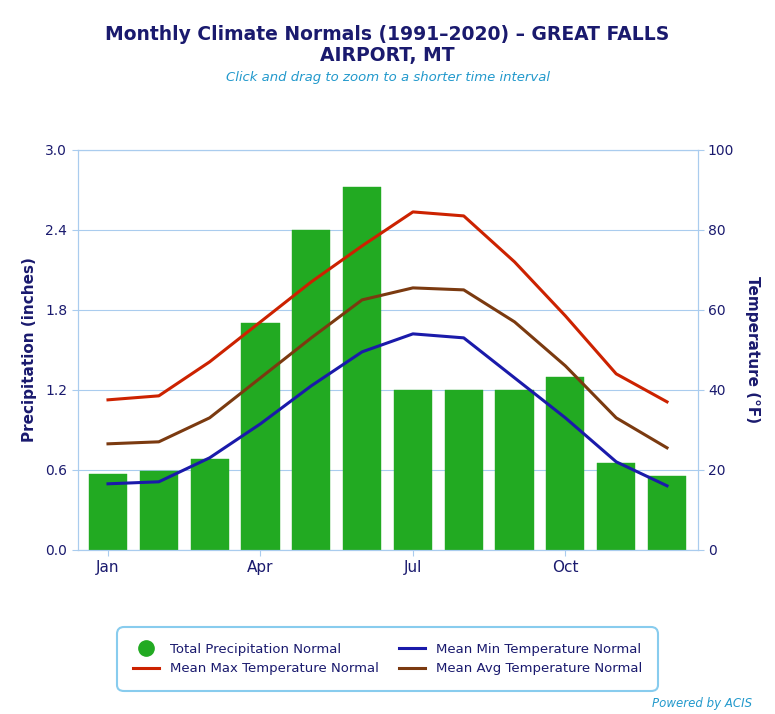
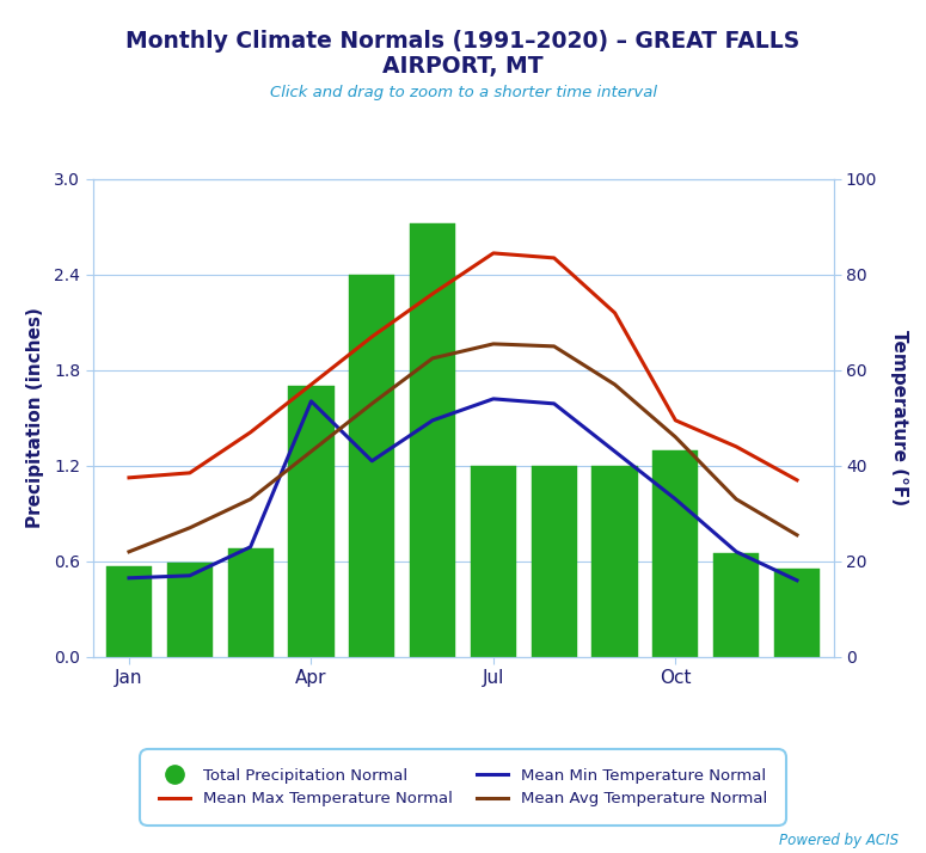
Mean Avg Temperature Normal/Jan: 26.5 -> 22.0
Mean Min Temperature Normal/Apr: 31.5 -> 53.5
Mean Max Temperature Normal/Oct: 58.5 -> 49.5
